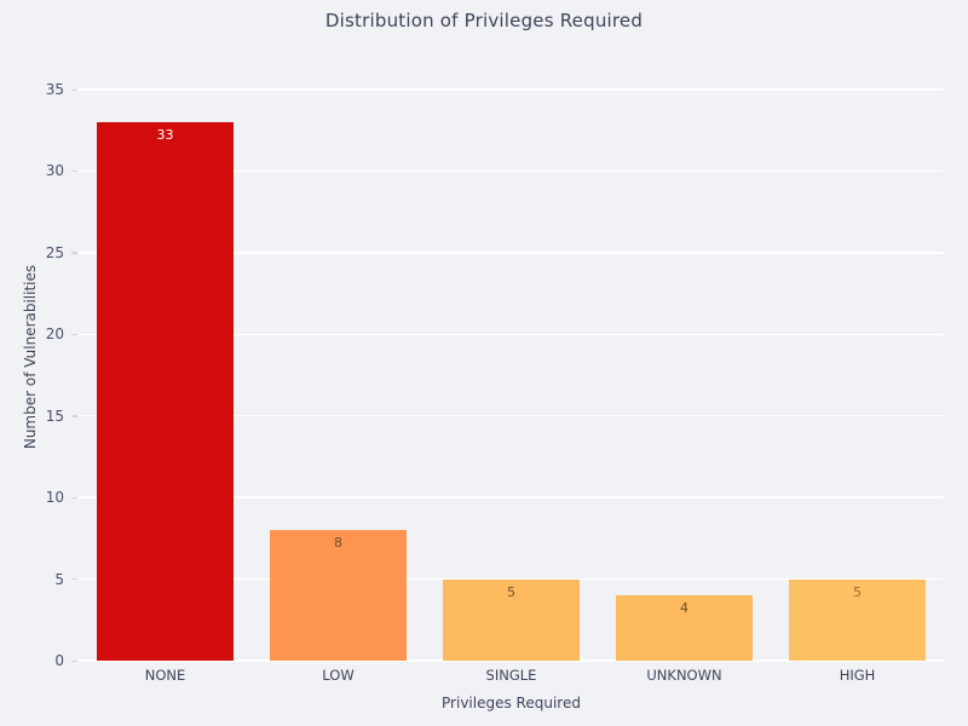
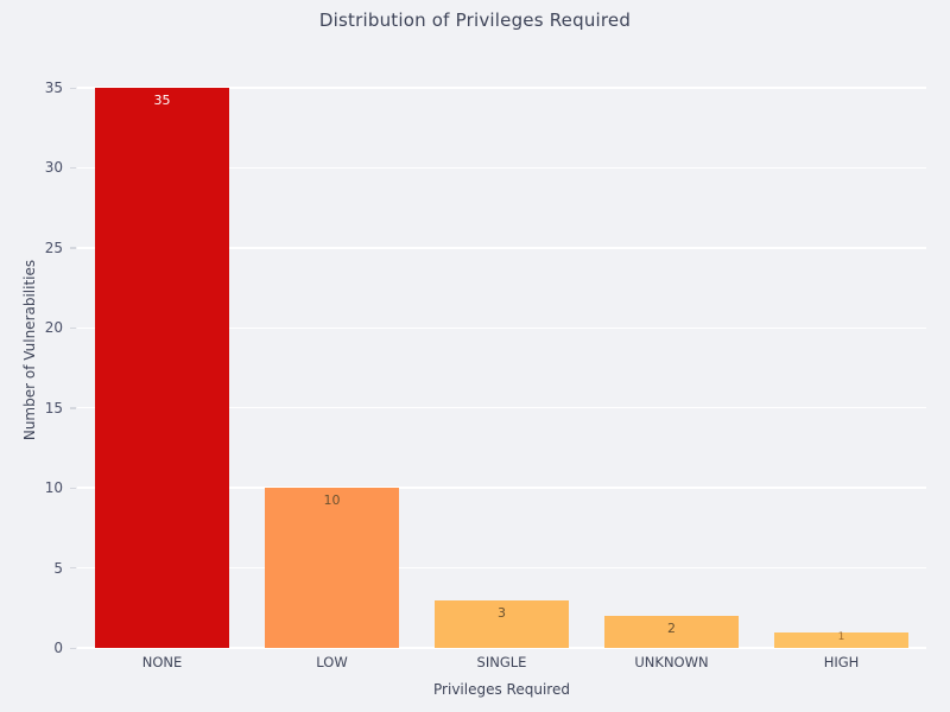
NONE: 33 -> 35
LOW: 8 -> 10
SINGLE: 5 -> 3
UNKNOWN: 4 -> 2
HIGH: 5 -> 1
